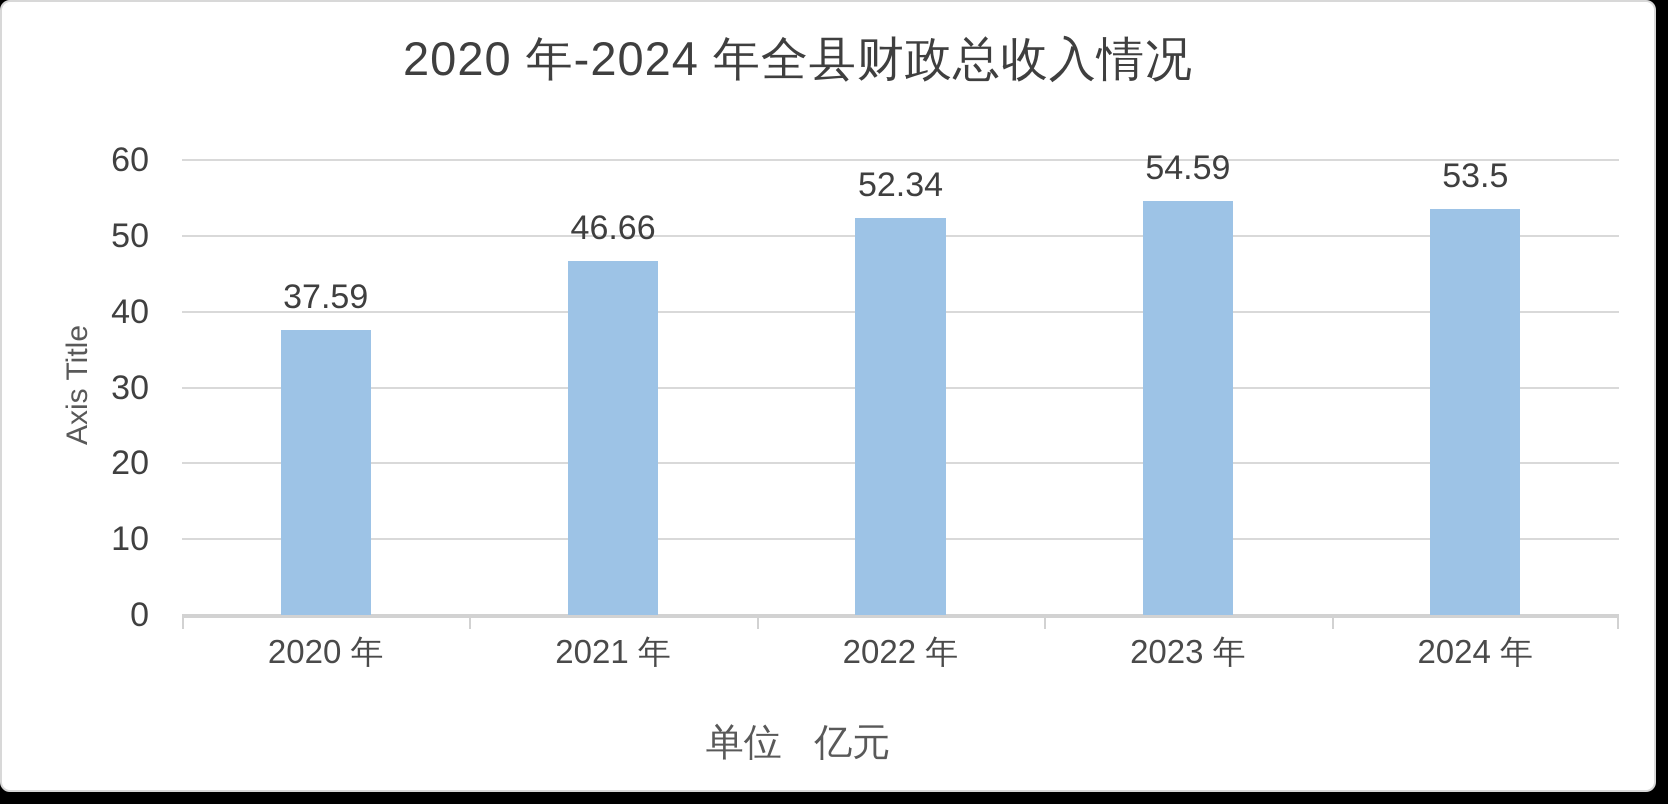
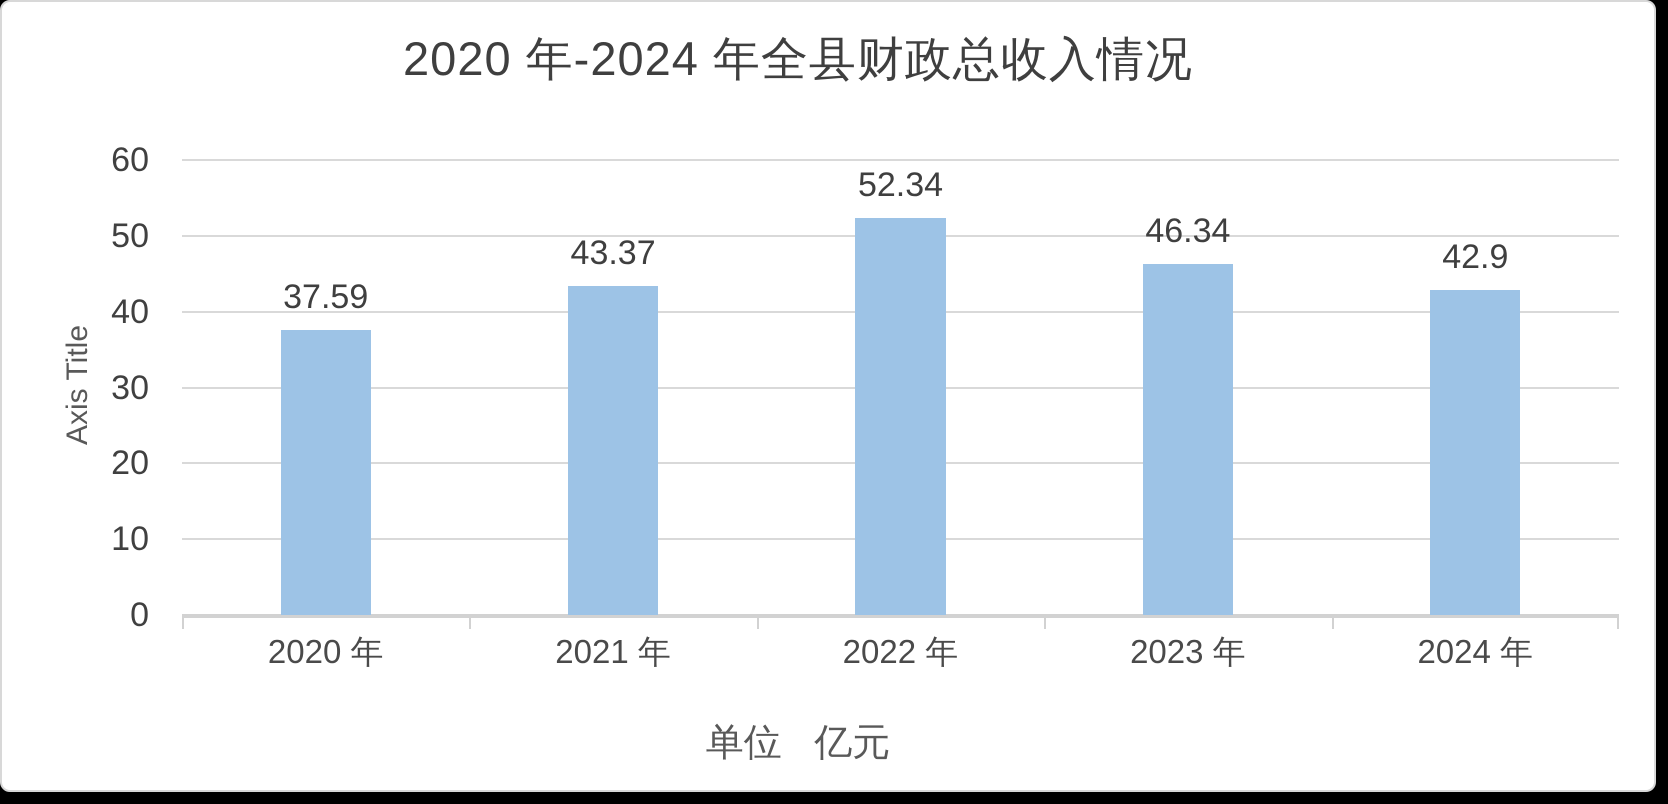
2021 年: 46.66 -> 43.37
2023 年: 54.59 -> 46.34
2024 年: 53.5 -> 42.9
